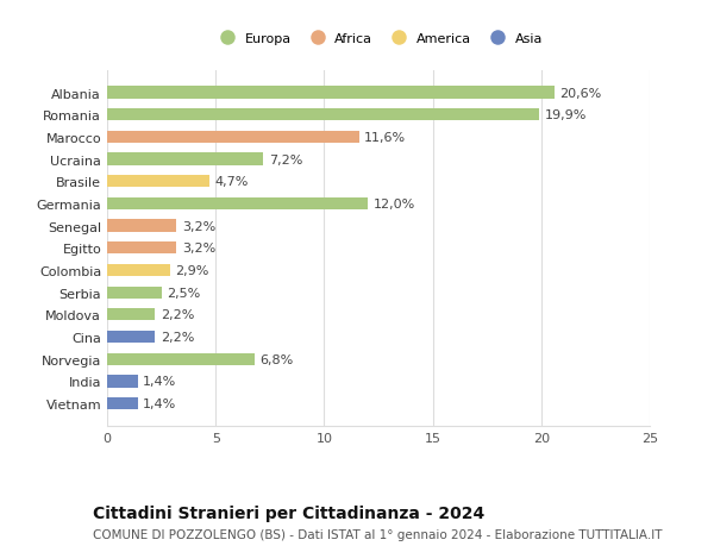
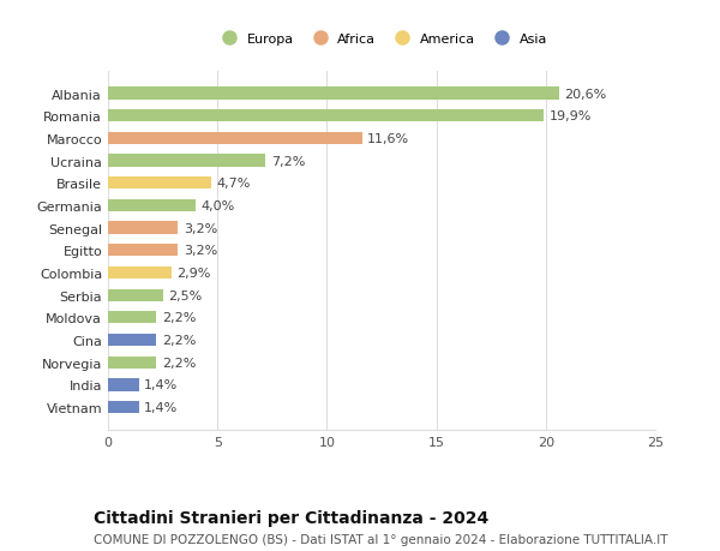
Germania: 12,0% -> 4,0%
Norvegia: 6,8% -> 2,2%
